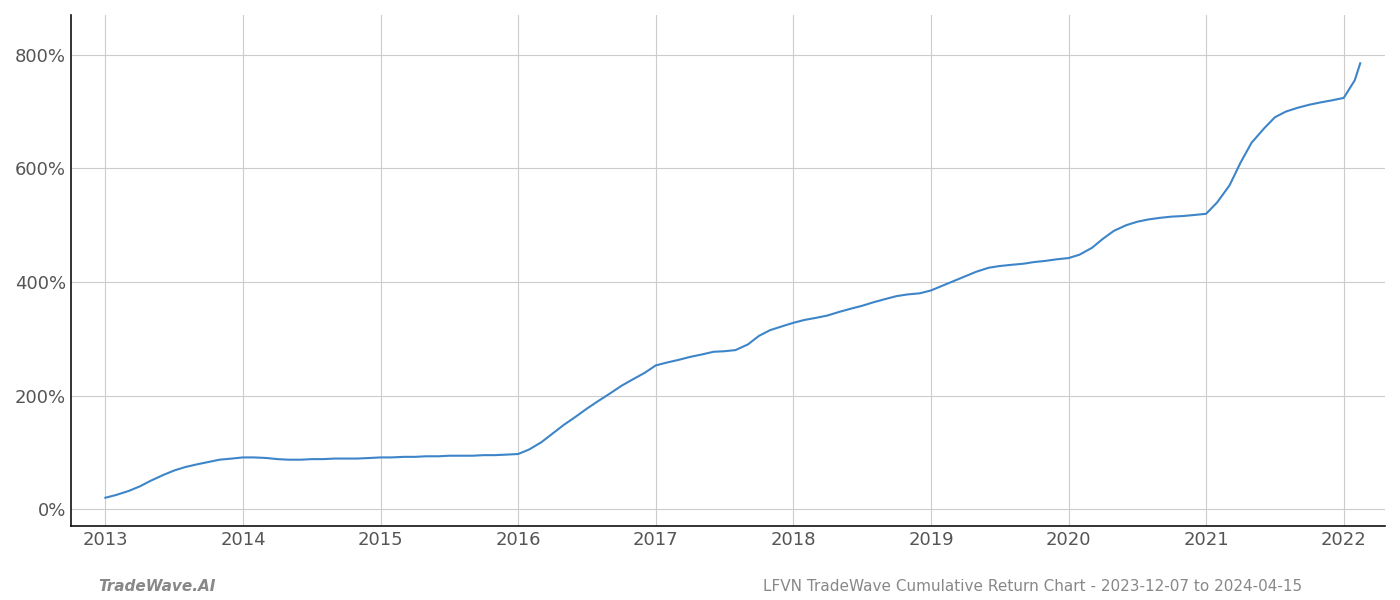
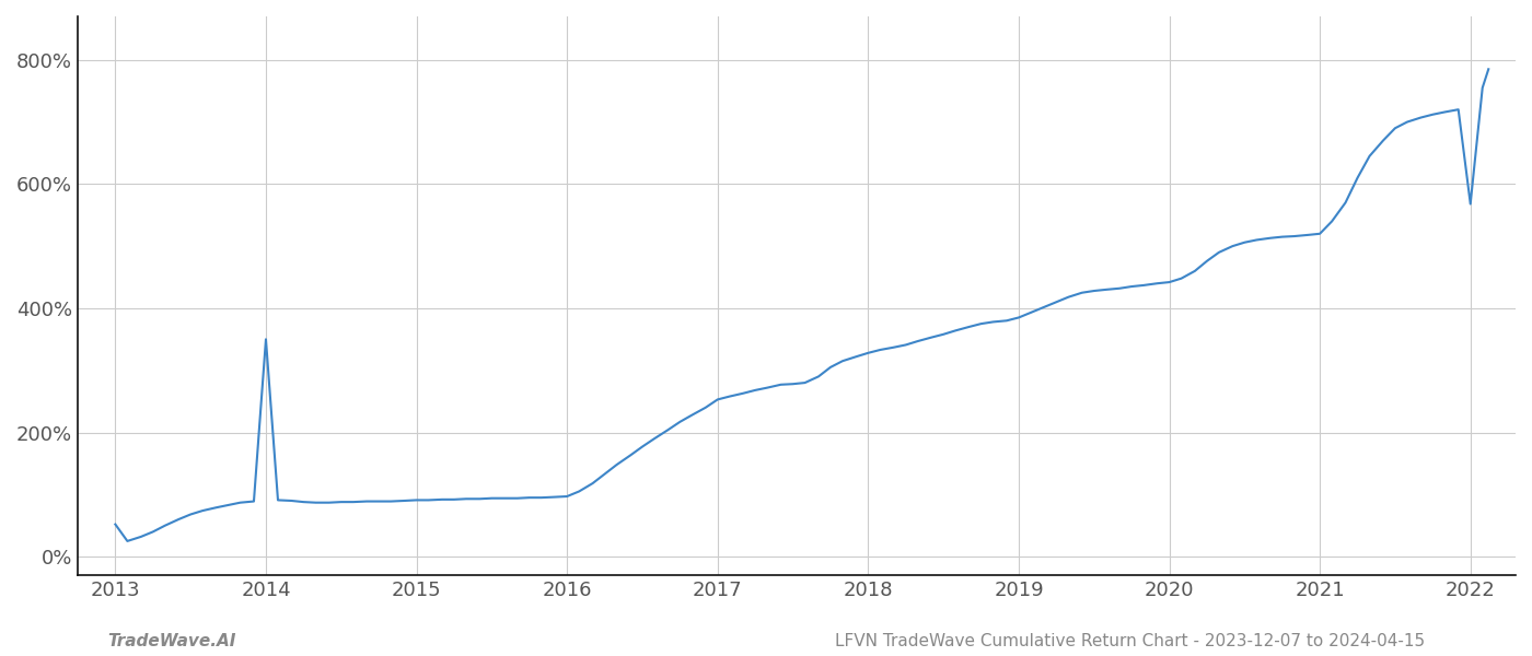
2013: 20% -> 52%
2014: 91% -> 350%
2022: 724% -> 568%
